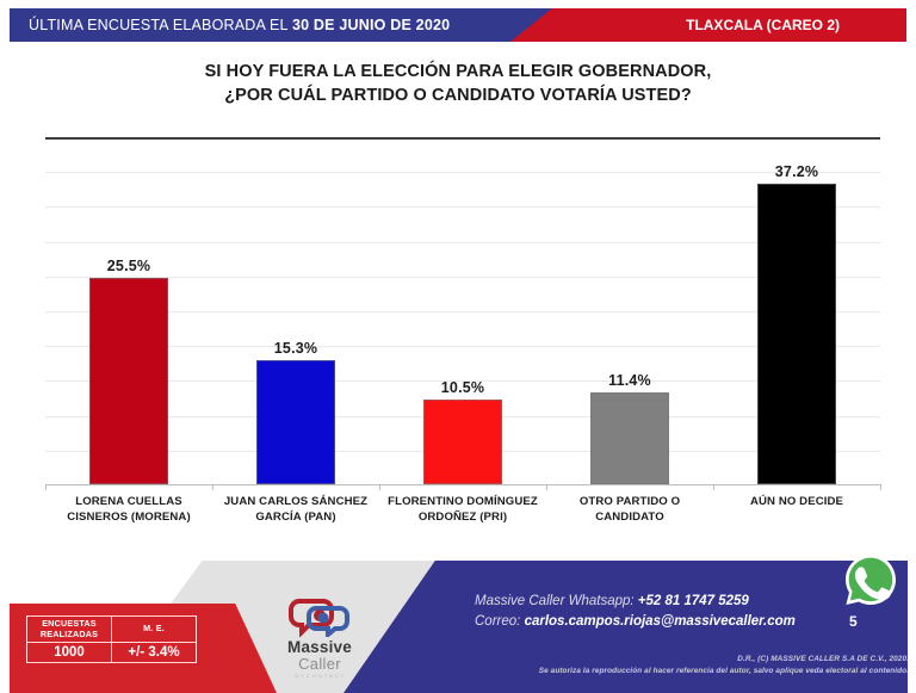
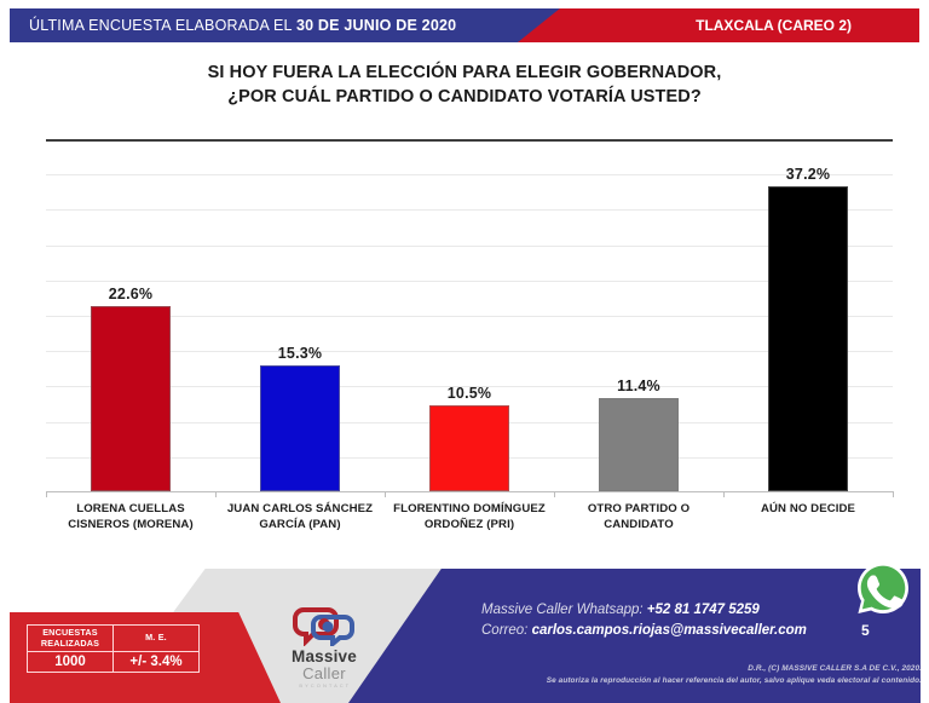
LORENA CUELLAS CISNEROS (MORENA): 25.5% -> 22.6%
